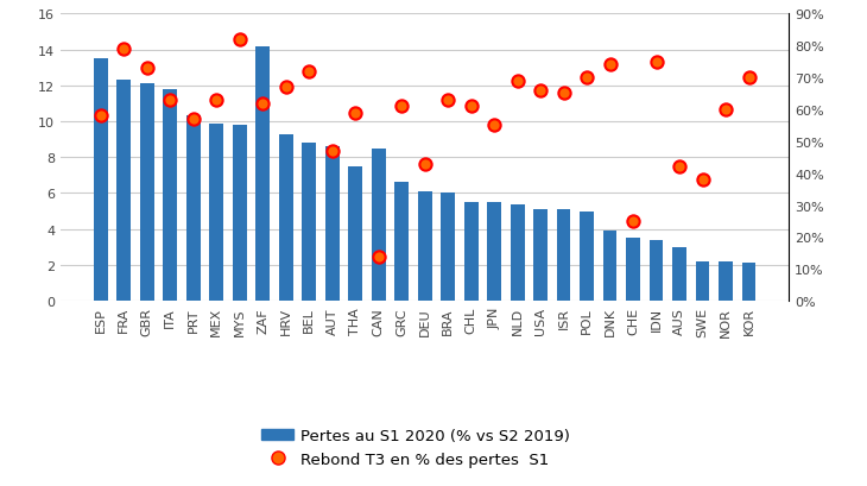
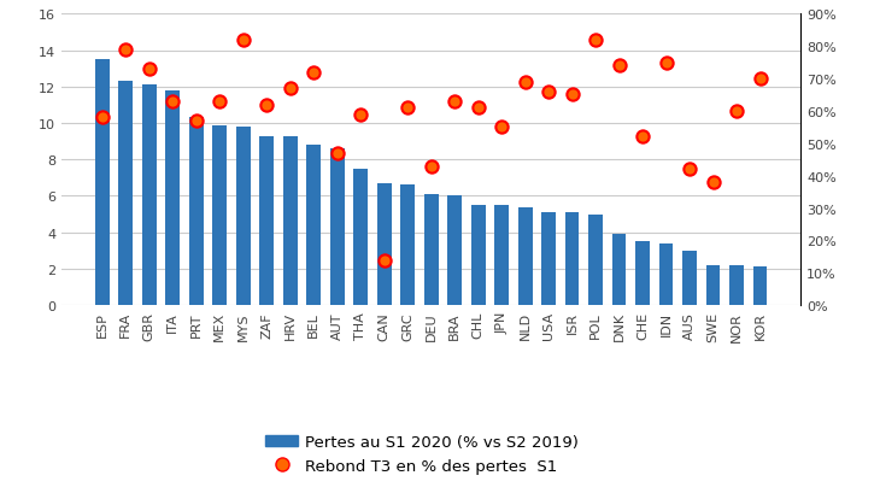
Pertes au S1 2020 (% vs S2 2019)/ZAF: 14.2 -> 9.3
Pertes au S1 2020 (% vs S2 2019)/CAN: 8.5 -> 6.7
Rebond T3 en % des pertes S1/POL: 70% -> 82%
Rebond T3 en % des pertes S1/CHE: 25% -> 52%
